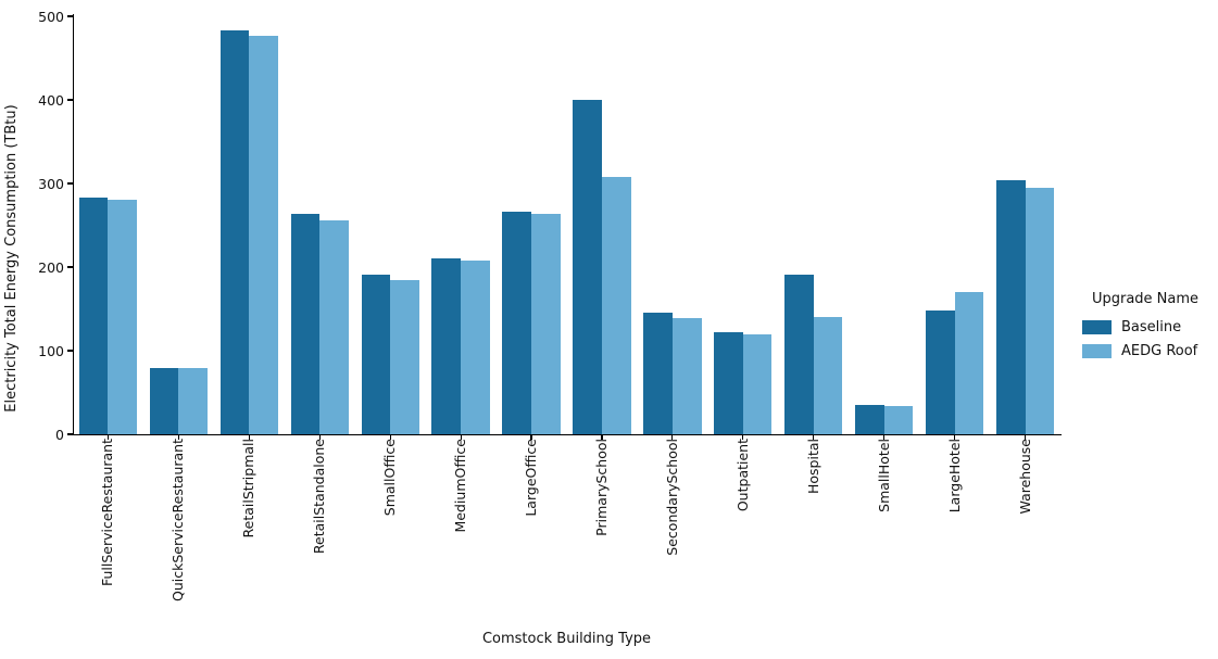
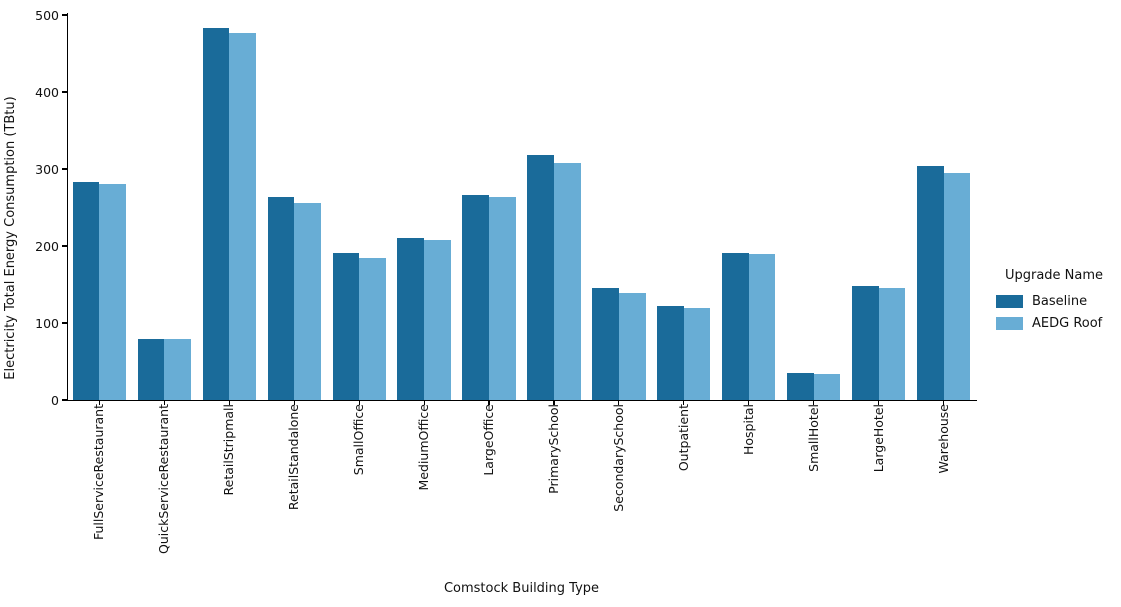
Baseline/PrimarySchool: 400 -> 320
AEDG Roof/Hospital: 140 -> 190
AEDG Roof/LargeHotel: 170 -> 150
